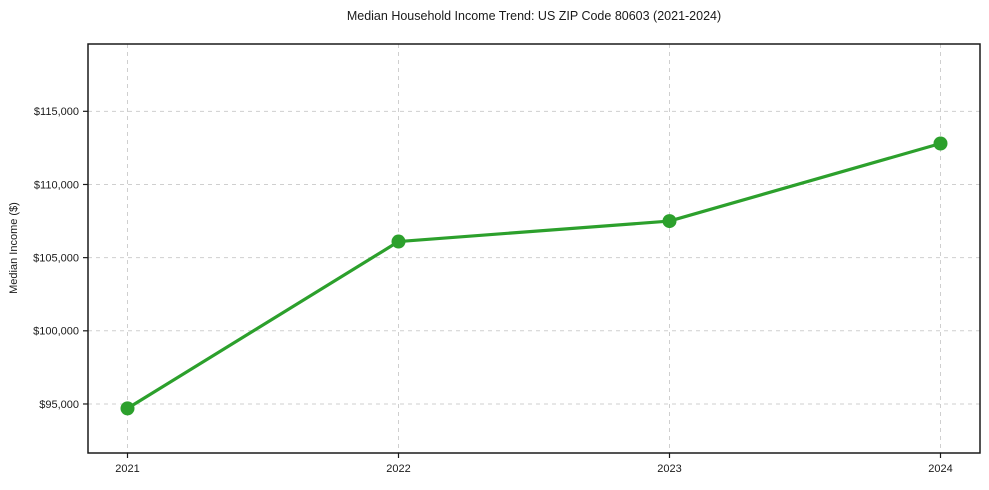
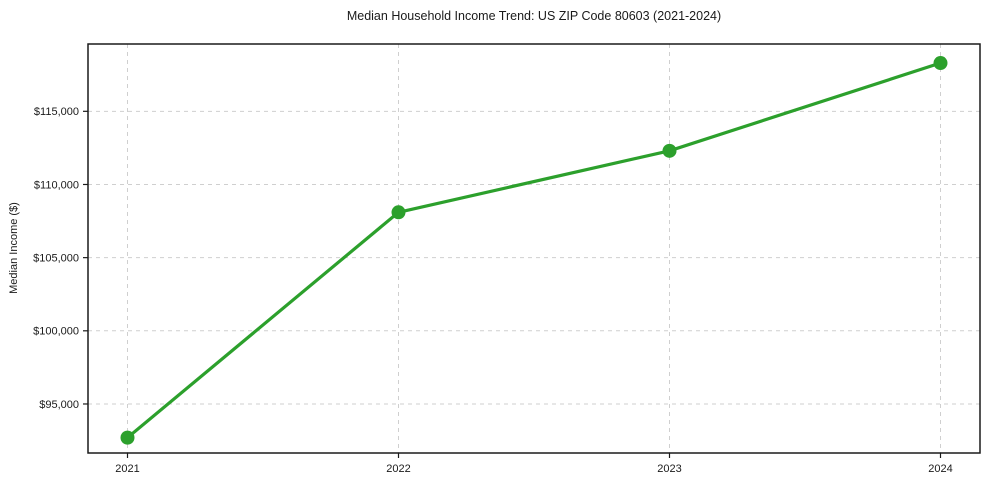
2021: $94700 -> $92700
2022: $106100 -> $108100
2023: $107500 -> $112300
2024: $112800 -> $118300
